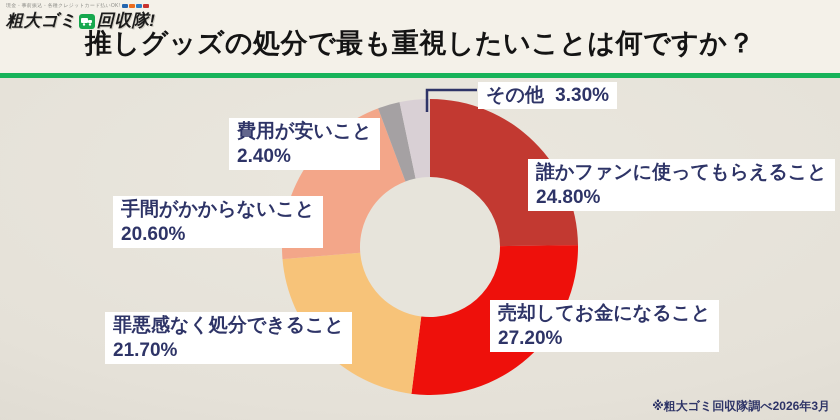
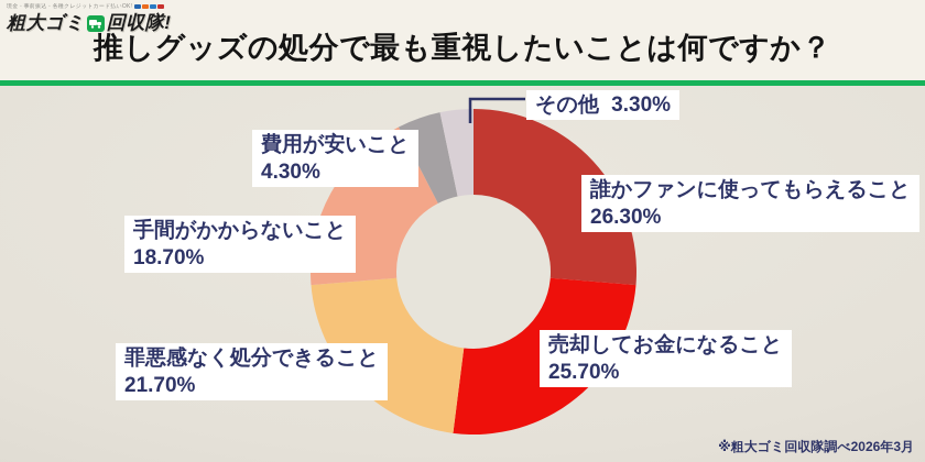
誰かファンに使ってもらえること: 24.80% -> 26.30%
売却してお金になること: 27.20% -> 25.70%
手間がかからないこと: 20.60% -> 18.70%
費用が安いこと: 2.40% -> 4.30%
